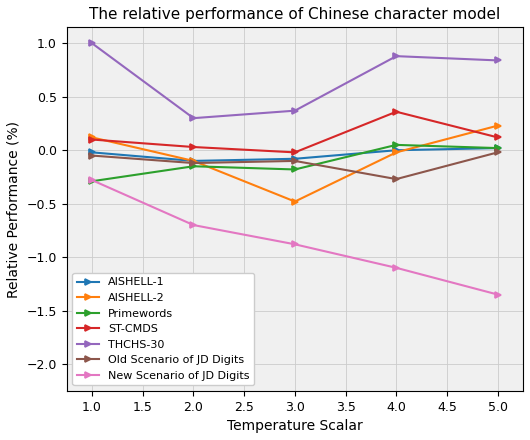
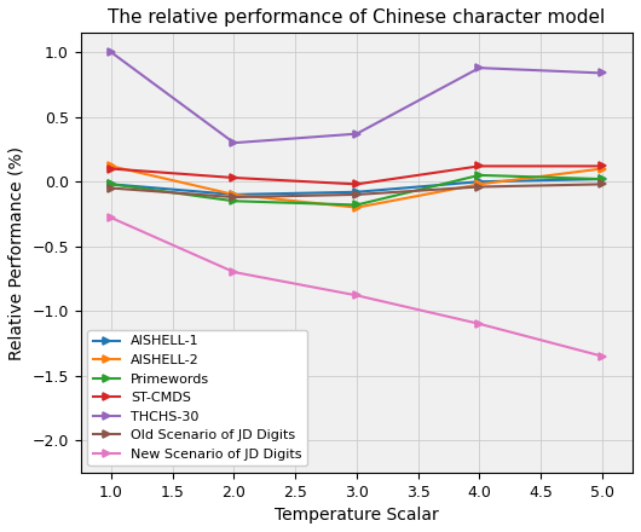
Primewords/1.0: -0.29 -> -0.02
AISHELL-2/3.0: -0.48 -> -0.20
ST-CMDS/4.0: 0.36 -> 0.12
Old Scenario of JD Digits/4.0: -0.27 -> -0.04
AISHELL-2/5.0: 0.23 -> 0.10
